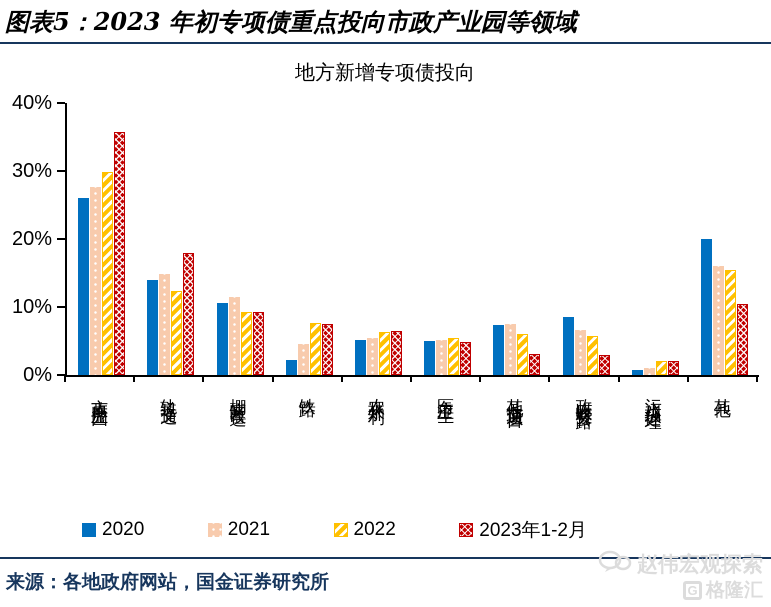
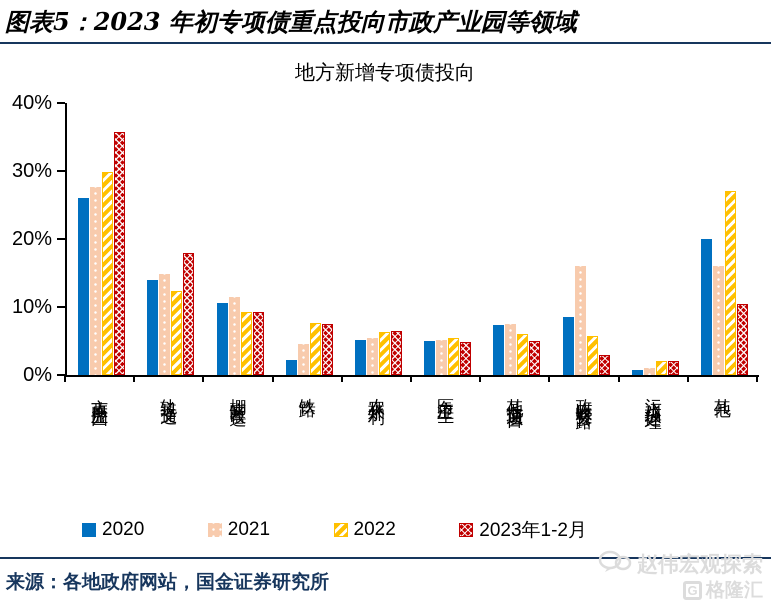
2023年1-2月/其他交通项目: 3% -> 5%
2021/政府收费公路: 7% -> 16%
2022/其他: 16% -> 27%
